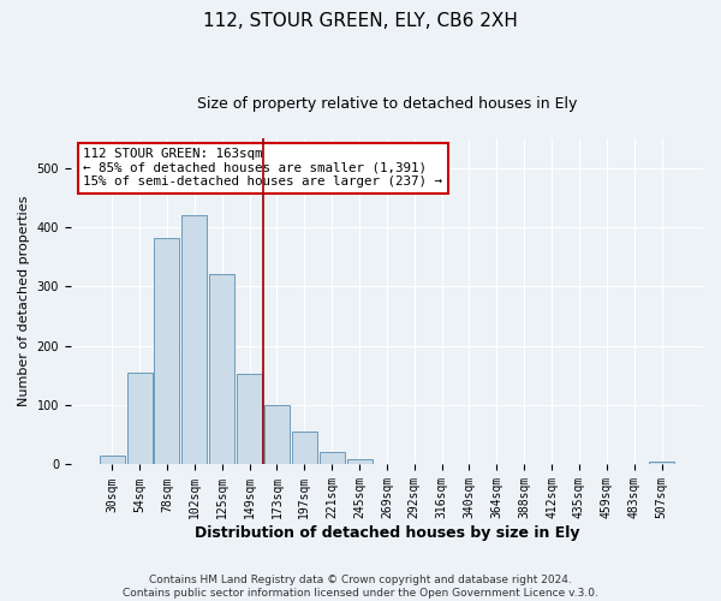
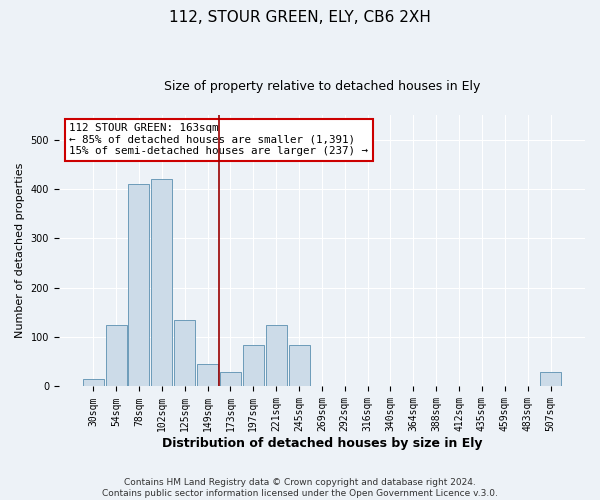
54sqm: 155 -> 125
78sqm: 382 -> 410
125sqm: 322 -> 135
149sqm: 153 -> 45
173sqm: 100 -> 30
197sqm: 55 -> 85
221sqm: 22 -> 125
245sqm: 10 -> 85
507sqm: 5 -> 30
